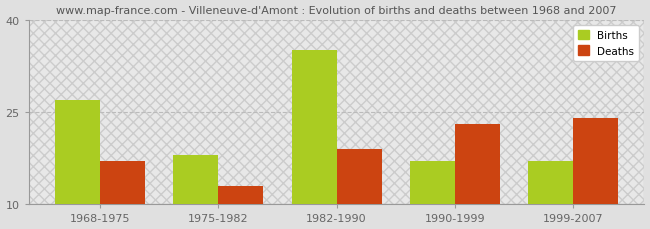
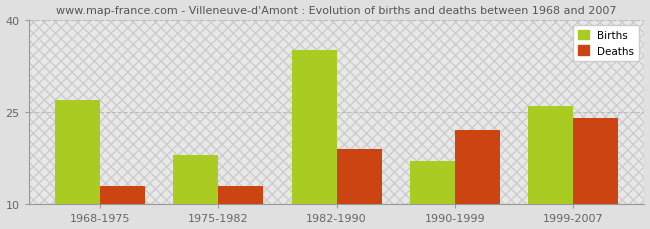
Deaths/1968-1975: 17 -> 13
Deaths/1990-1999: 23 -> 22
Births/1999-2007: 17 -> 26
